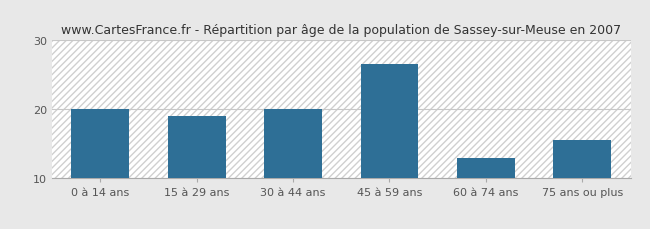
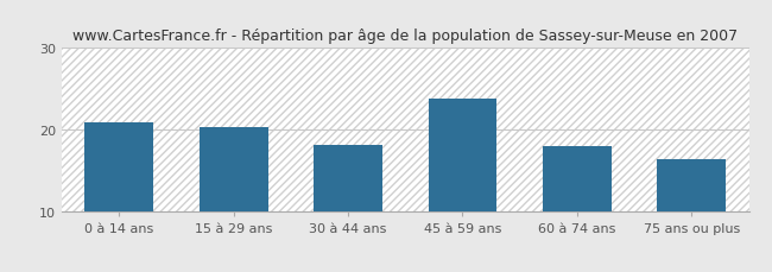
0 à 14 ans: 20.1 -> 21.0
15 à 29 ans: 19.0 -> 20.4
30 à 44 ans: 20.1 -> 18.2
45 à 59 ans: 26.6 -> 23.8
60 à 74 ans: 13.0 -> 18.0
75 ans ou plus: 15.5 -> 16.4
